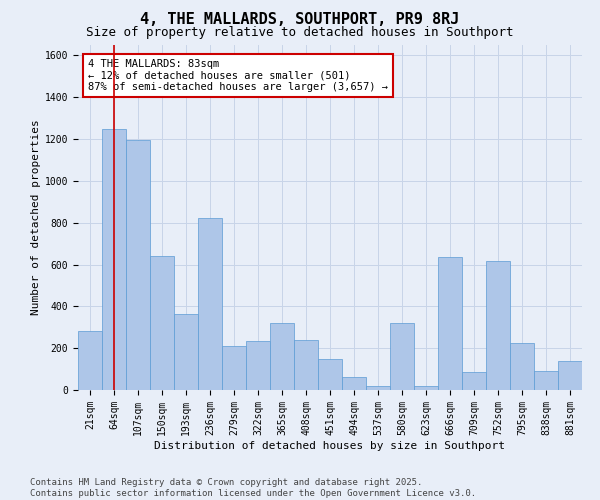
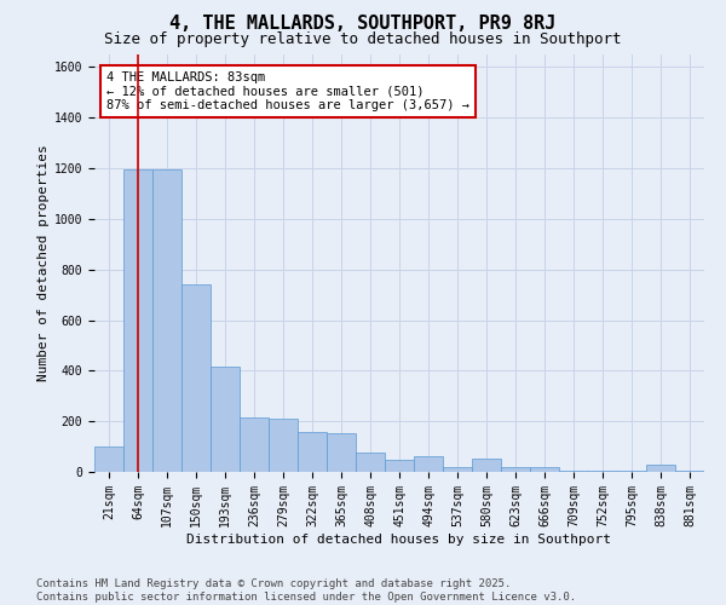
21sqm: 280 -> 100
64sqm: 1250 -> 1195
150sqm: 640 -> 740
193sqm: 365 -> 415
236sqm: 825 -> 215
322sqm: 235 -> 160
365sqm: 320 -> 155
408sqm: 240 -> 75
451sqm: 150 -> 50
580sqm: 320 -> 55
666sqm: 635 -> 20
709sqm: 85 -> 5
752sqm: 615 -> 5
795sqm: 225 -> 5
838sqm: 90 -> 30
881sqm: 140 -> 5
